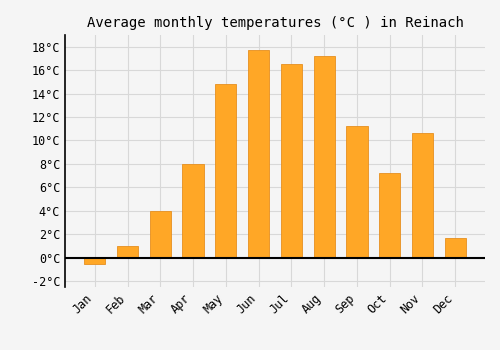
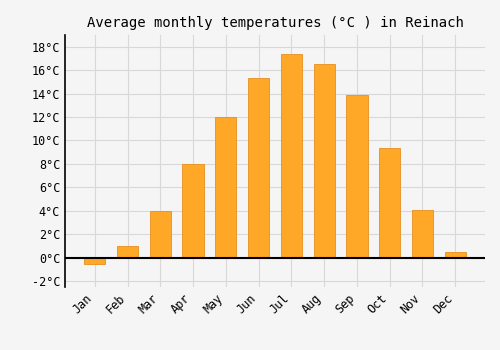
May: 14.8°C -> 12.0°C
Jun: 17.7°C -> 15.3°C
Jul: 16.5°C -> 17.4°C
Aug: 17.2°C -> 16.5°C
Sep: 11.2°C -> 13.9°C
Oct: 7.2°C -> 9.4°C
Nov: 10.6°C -> 4.1°C
Dec: 1.7°C -> 0.5°C
